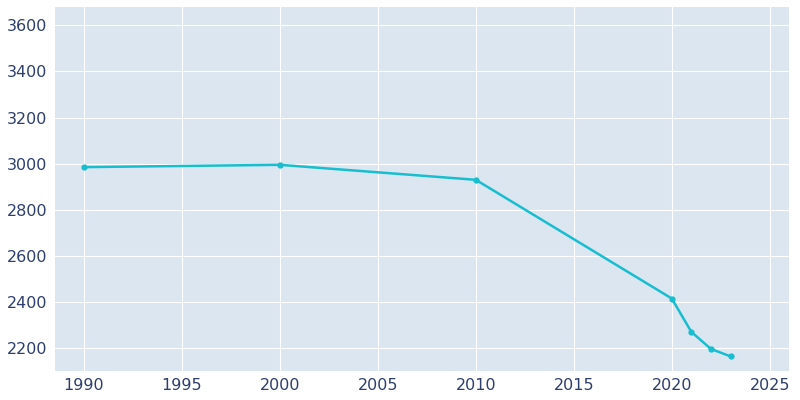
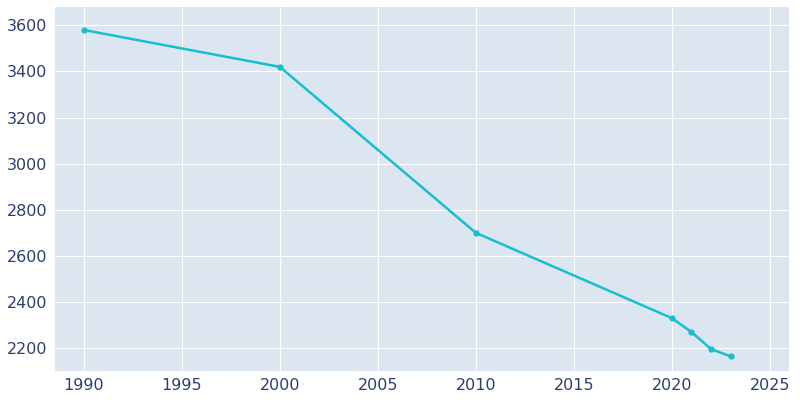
1990: 2985 -> 3580
2000: 2995 -> 3420
2010: 2930 -> 2700
2020: 2415 -> 2330
